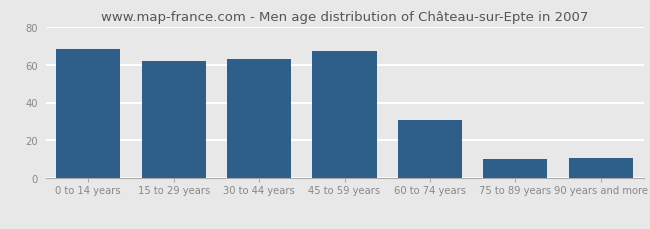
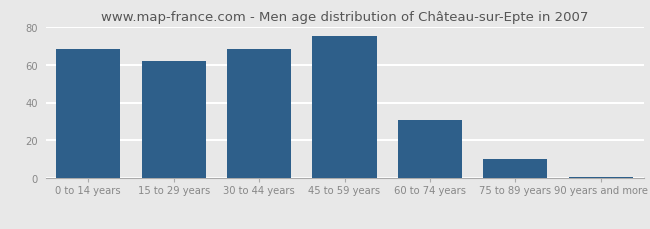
30 to 44 years: 63 -> 68
45 to 59 years: 67 -> 75
90 years and more: 11 -> 1
